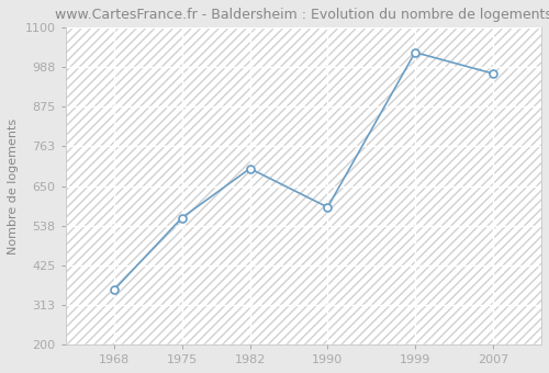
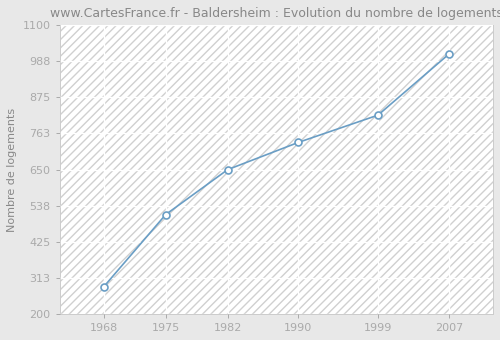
1968: 355 -> 285
1975: 560 -> 510
1982: 700 -> 650
1990: 590 -> 735
1999: 1030 -> 820
2007: 970 -> 1010
